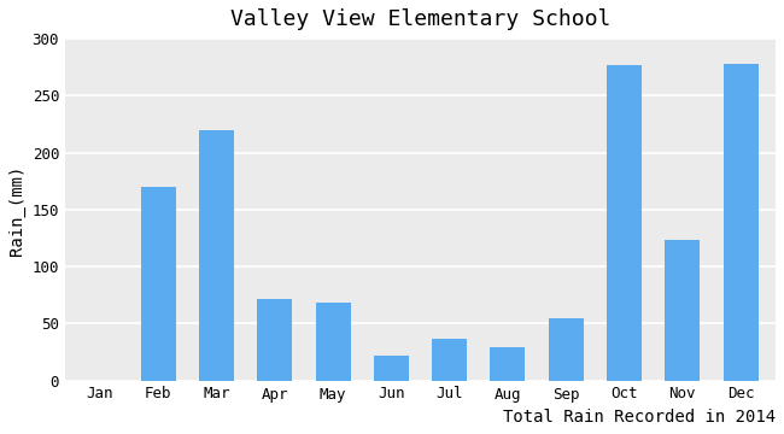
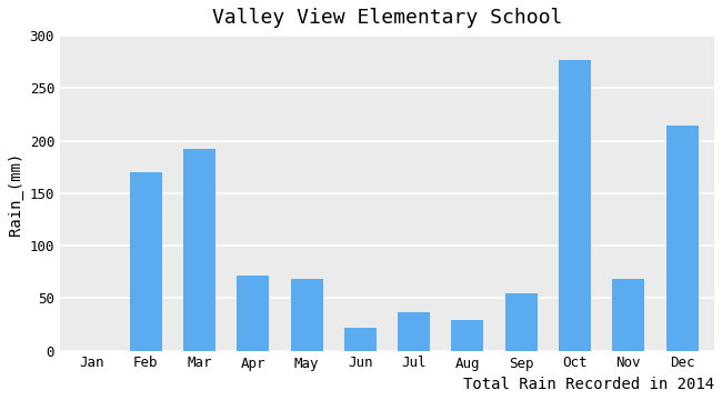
Mar: 220 -> 192
Nov: 123 -> 68
Dec: 278 -> 214
